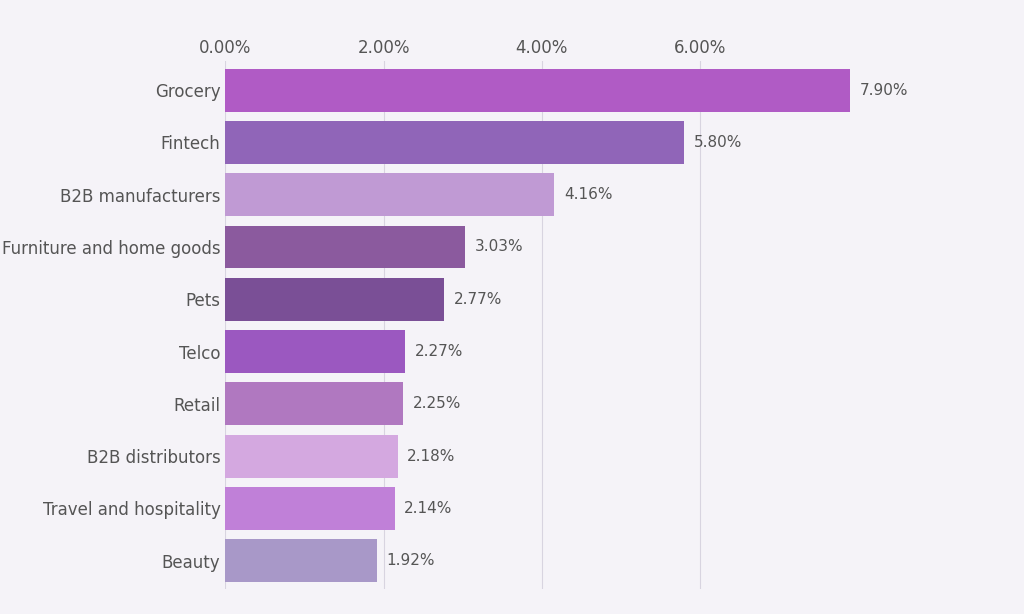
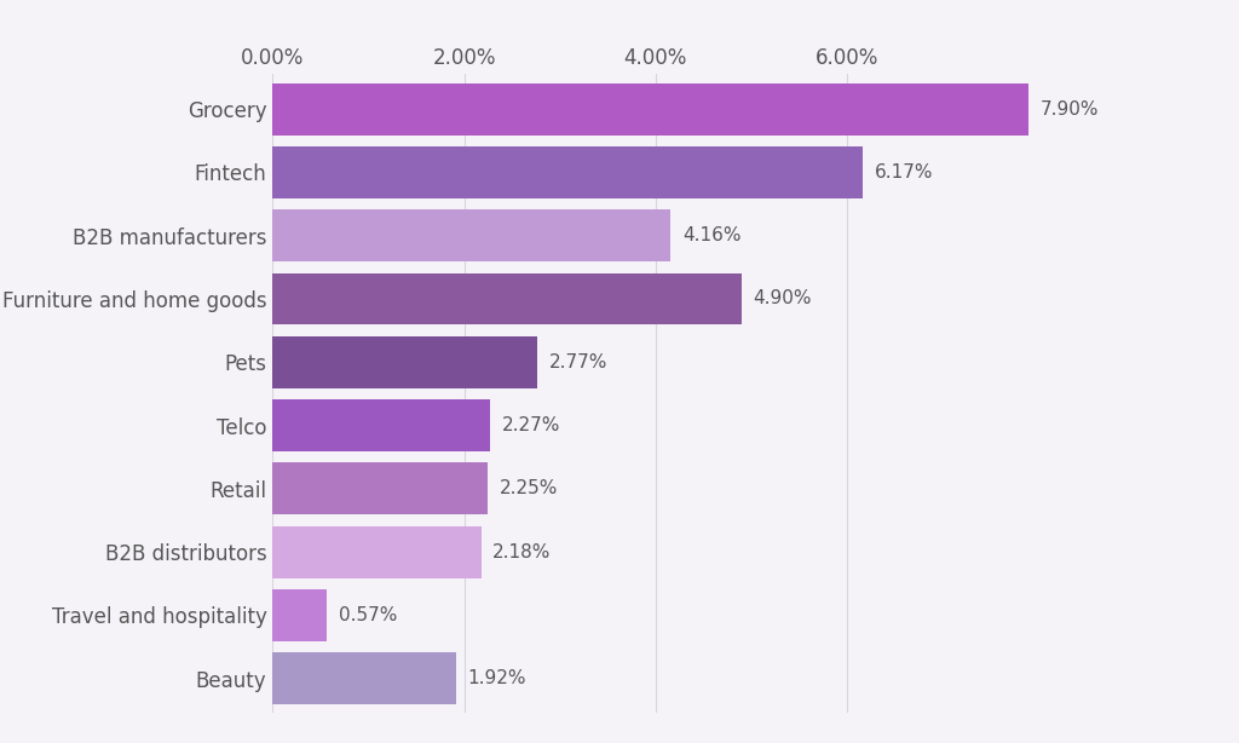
Fintech: 5.80% -> 6.17%
Furniture and home goods: 3.03% -> 4.90%
Travel and hospitality: 2.14% -> 0.57%
